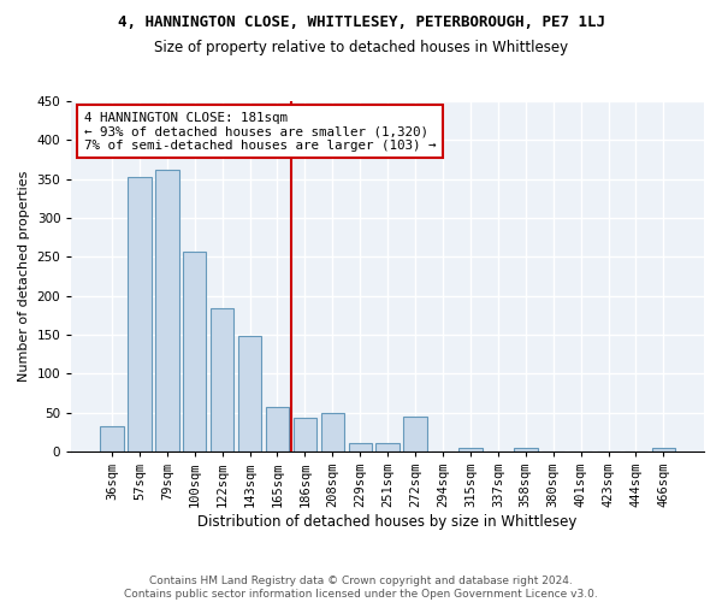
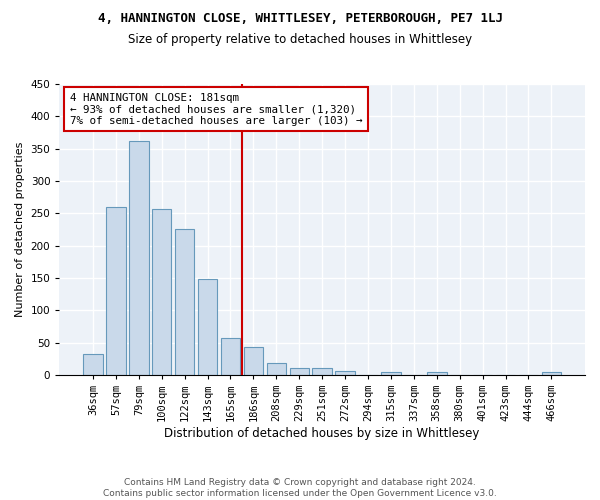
57sqm: 352 -> 259
122sqm: 184 -> 226
208sqm: 50 -> 19
272sqm: 44 -> 6
